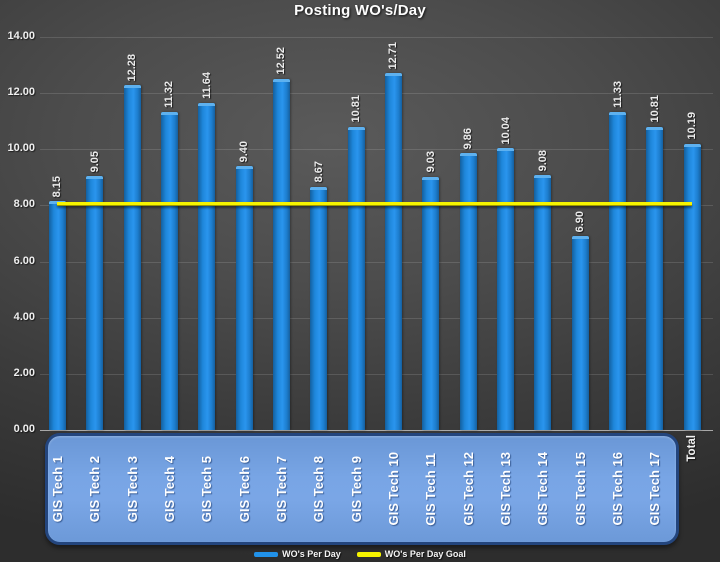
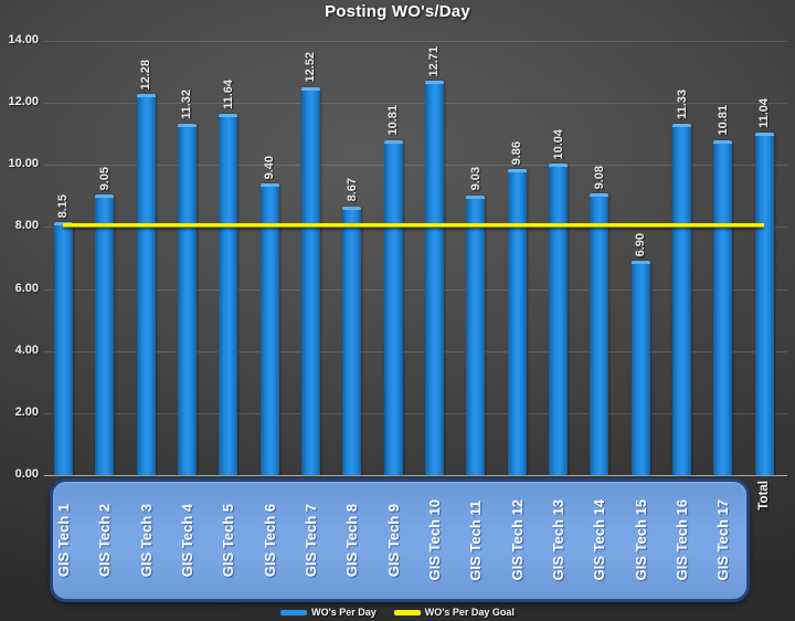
Total: 10.19 -> 11.04
